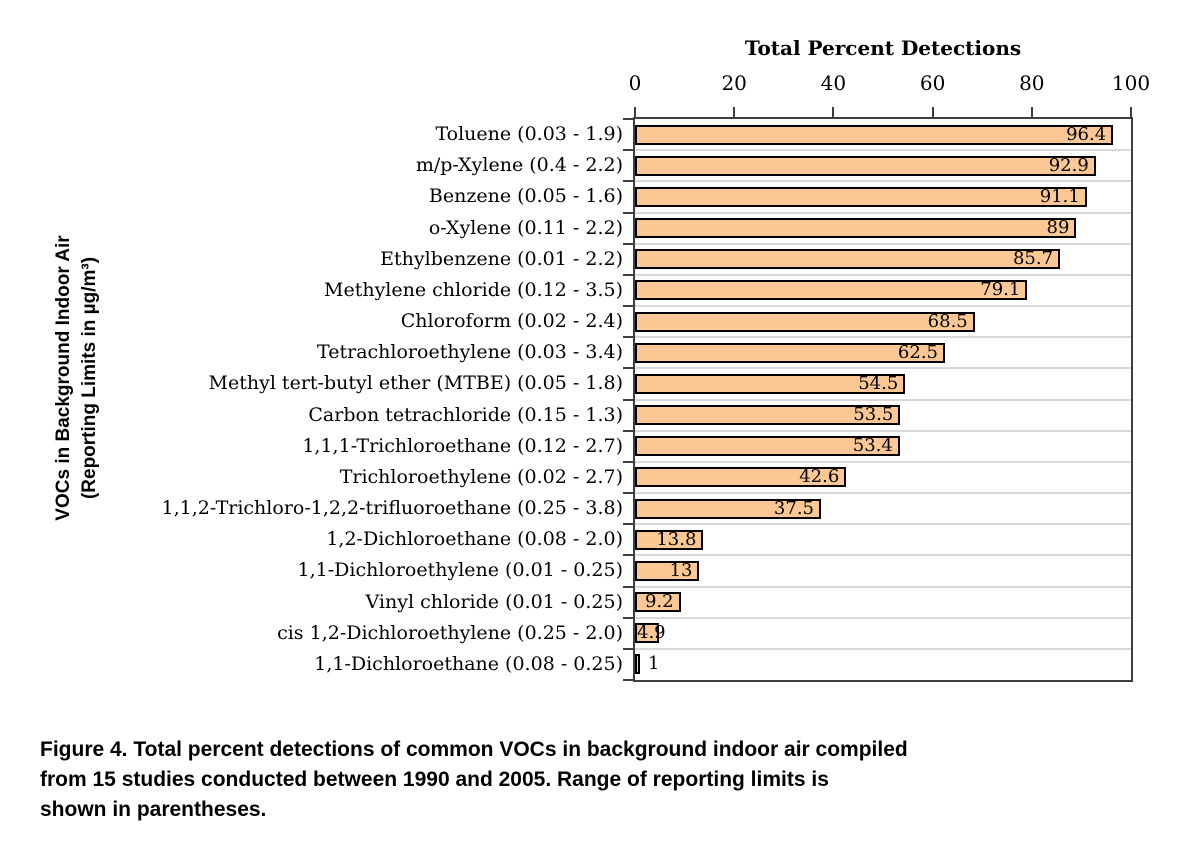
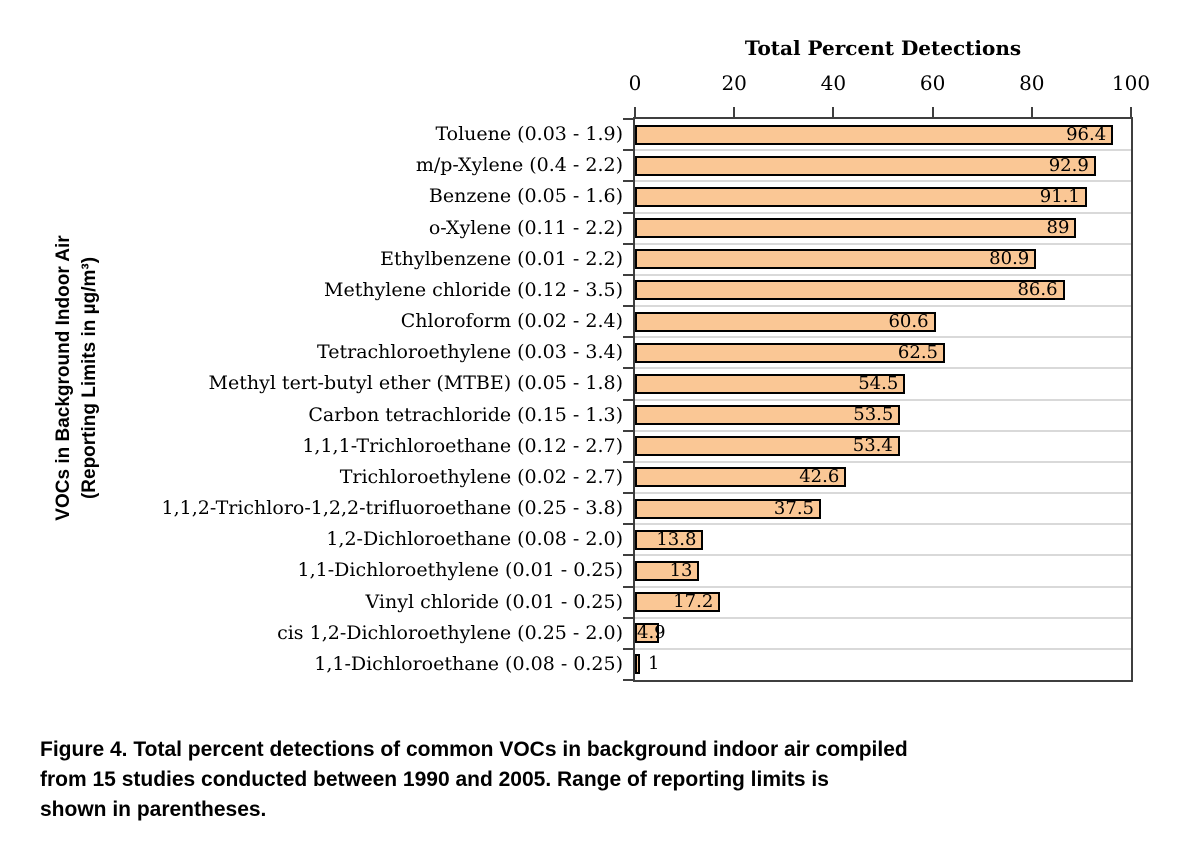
Ethylbenzene (0.01 - 2.2): 85.7 -> 80.9
Methylene chloride (0.12 - 3.5): 79.1 -> 86.6
Chloroform (0.02 - 2.4): 68.5 -> 60.6
Vinyl chloride (0.01 - 0.25): 9.2 -> 17.2
